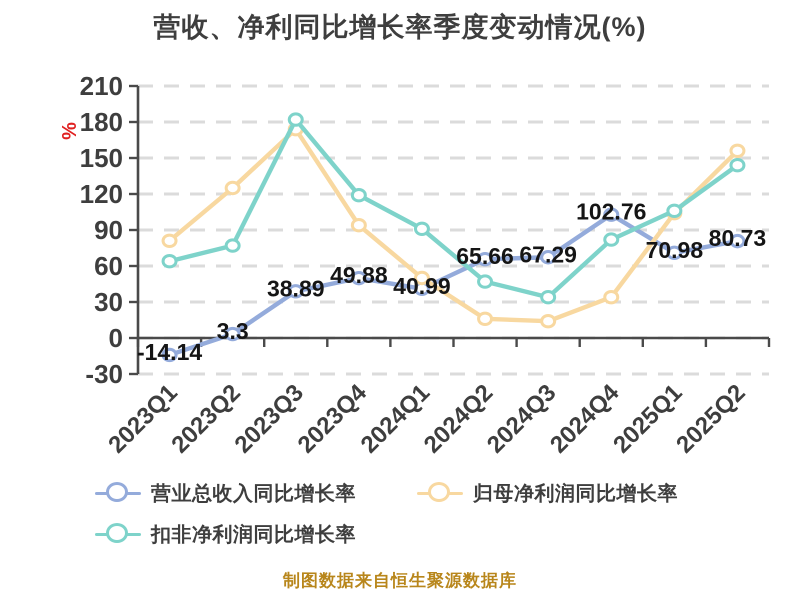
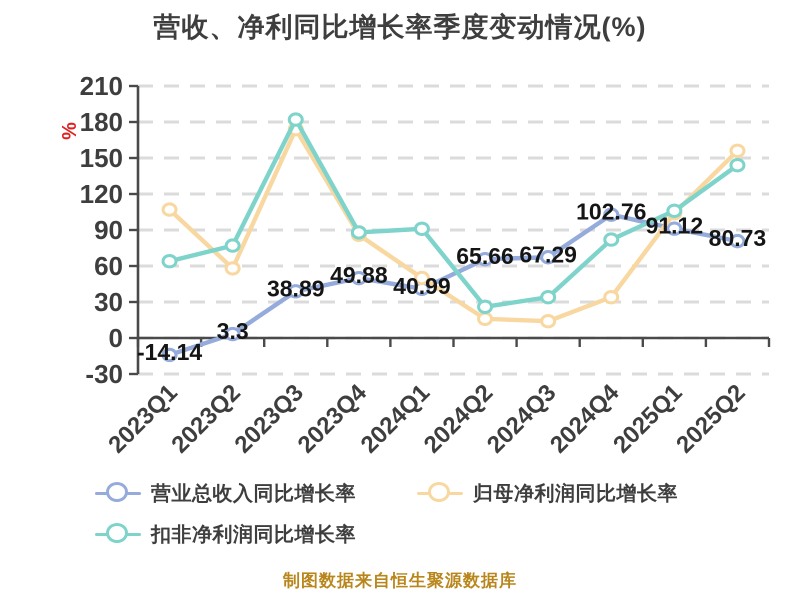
归母净利润同比增长率/2023Q1: 81 -> 107
归母净利润同比增长率/2023Q2: 125 -> 58
归母净利润同比增长率/2023Q4: 94 -> 86
扣非净利润同比增长率/2023Q4: 119 -> 88
扣非净利润同比增长率/2024Q2: 47 -> 26
营业总收入同比增长率/2025Q1: 70.98 -> 91.12
